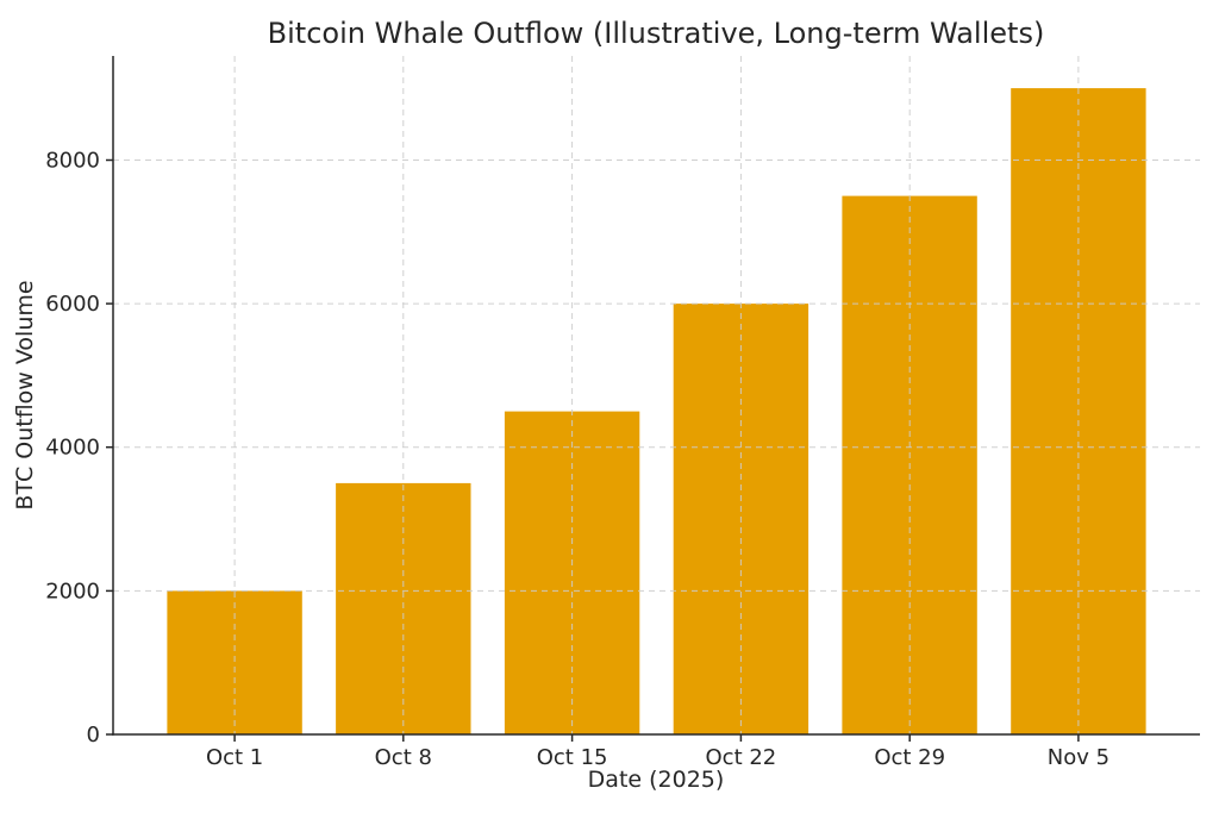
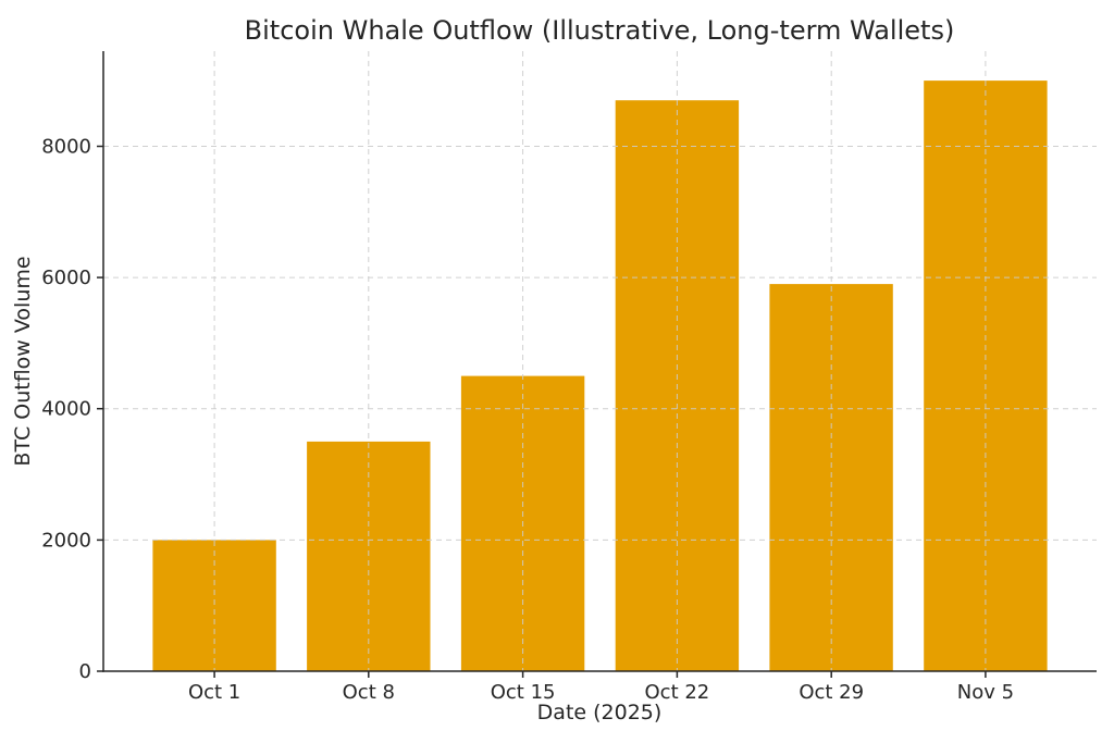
Oct 22: 6000 -> 8700
Oct 29: 7500 -> 5900
